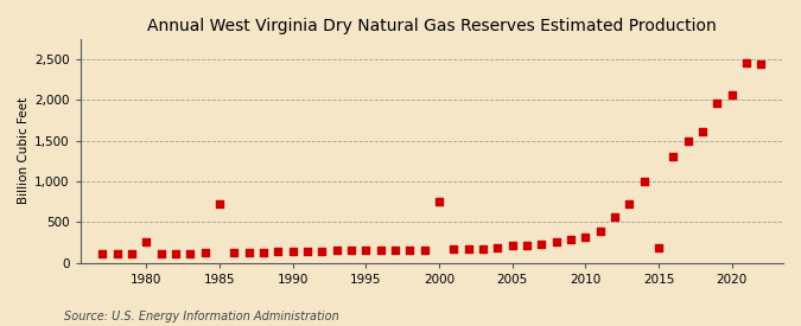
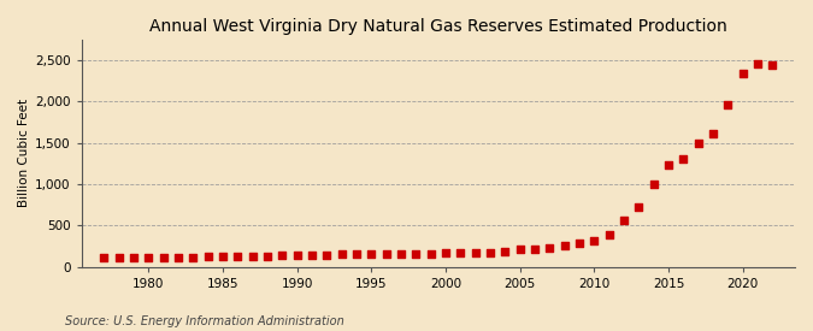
1980: 260 -> 110
1985: 720 -> 130
2000: 760 -> 160
2015: 180 -> 1,230
2020: 2,060 -> 2,340
